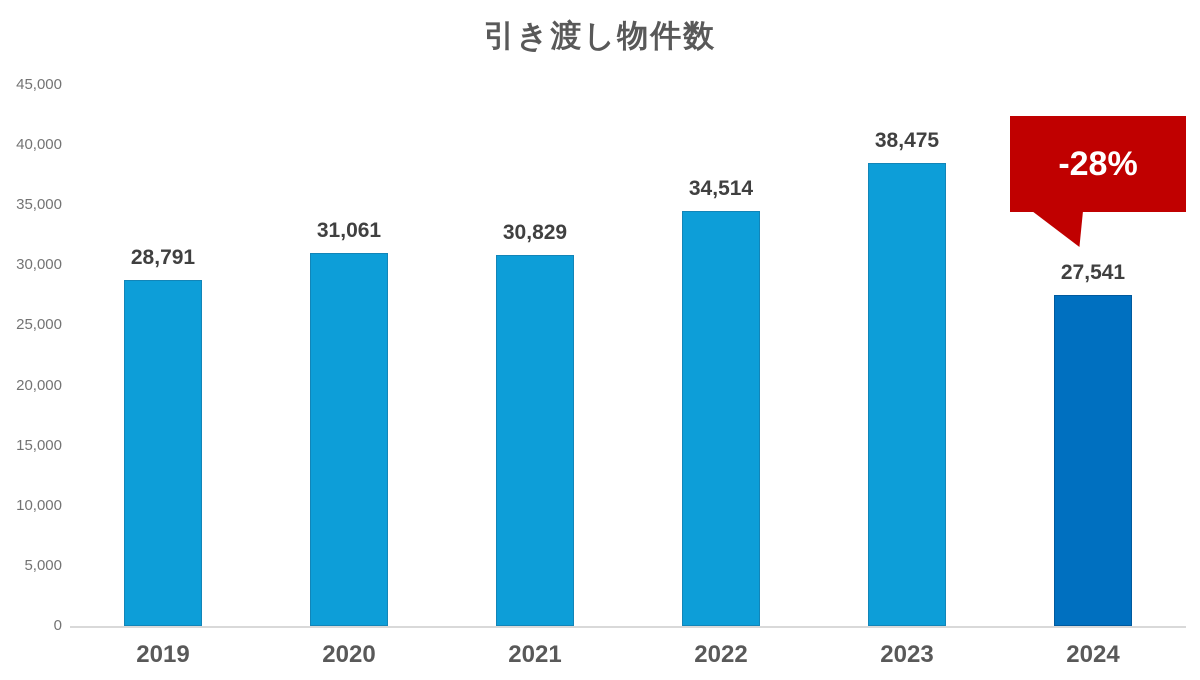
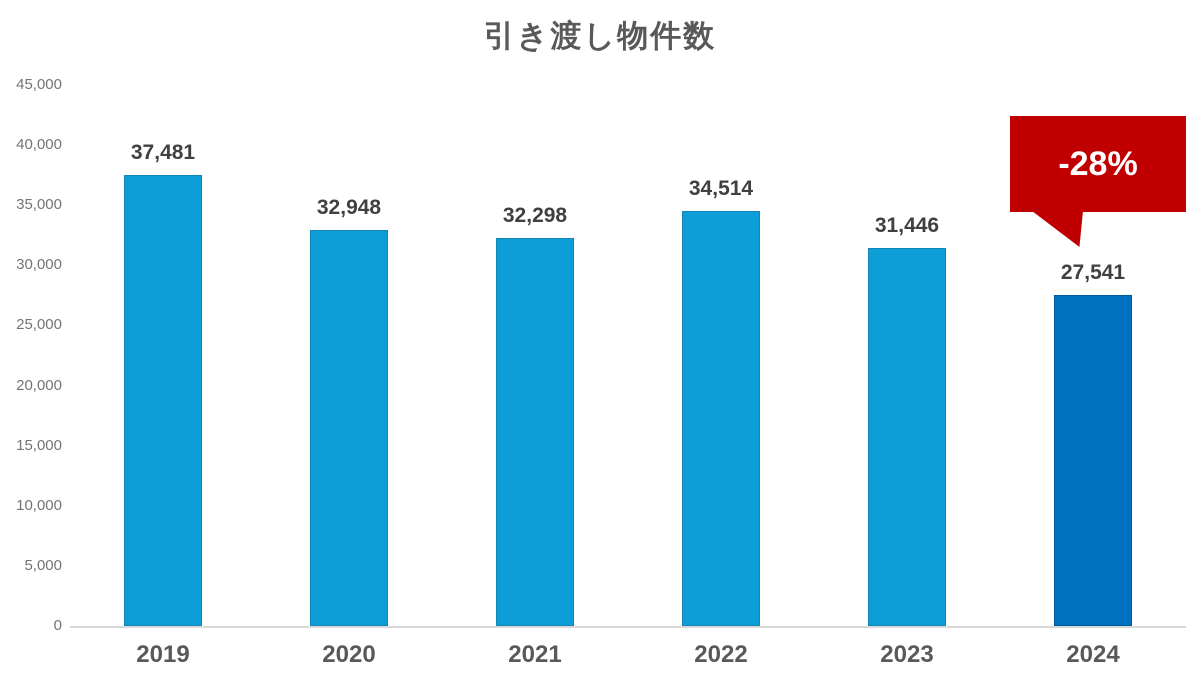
2019: 28,791 -> 37,481
2020: 31,061 -> 32,948
2021: 30,829 -> 32,298
2023: 38,475 -> 31,446
